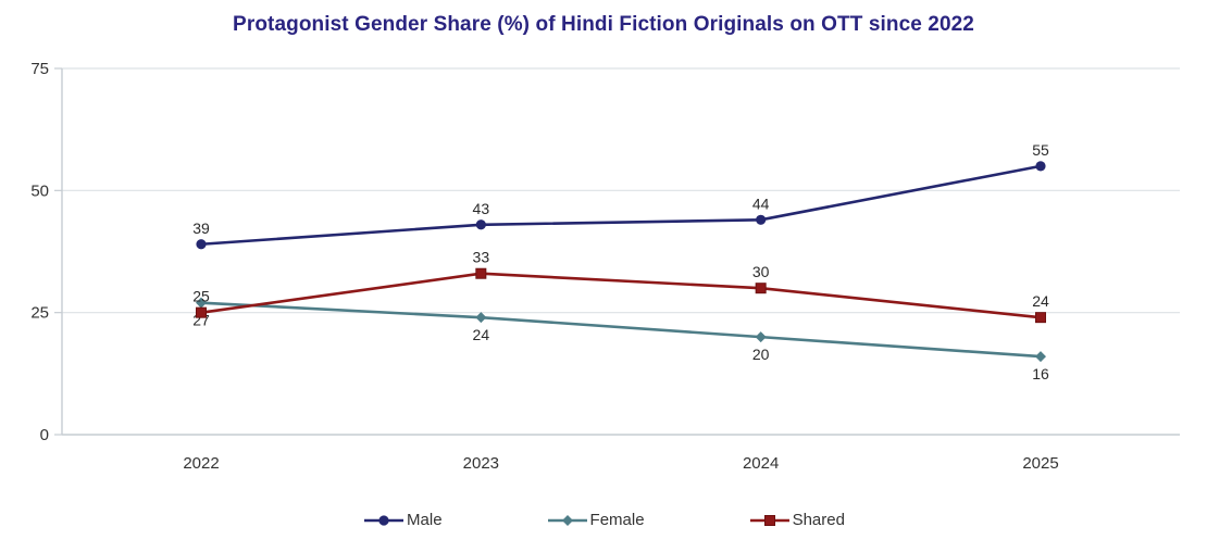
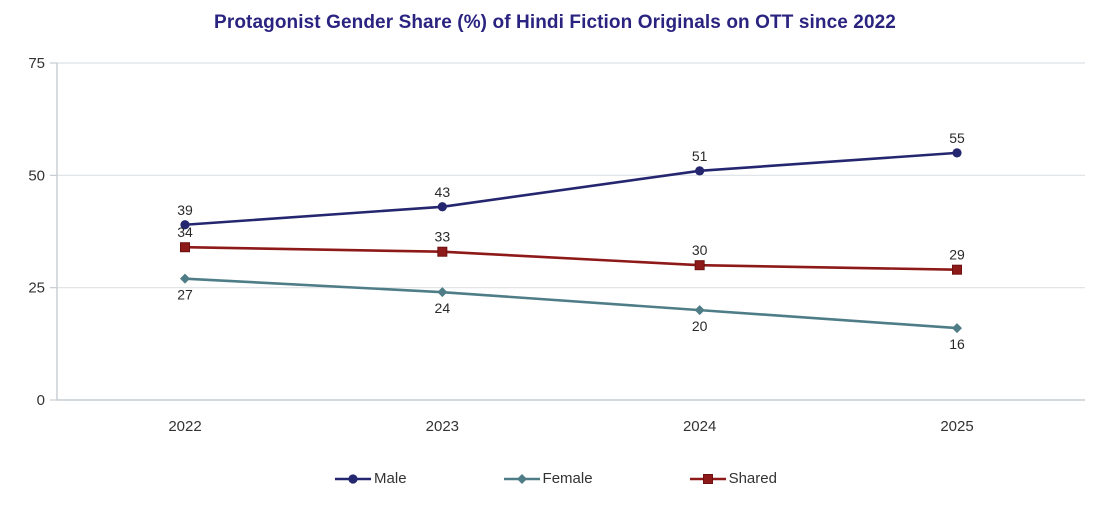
Shared/2022: 25 -> 34
Male/2024: 44 -> 51
Shared/2025: 24 -> 29
